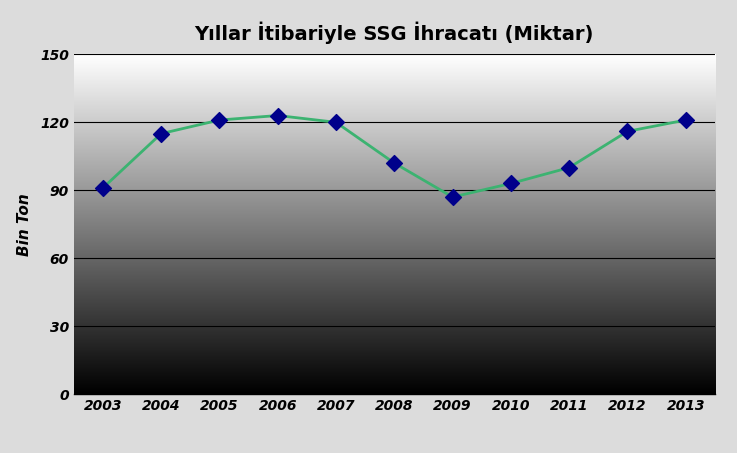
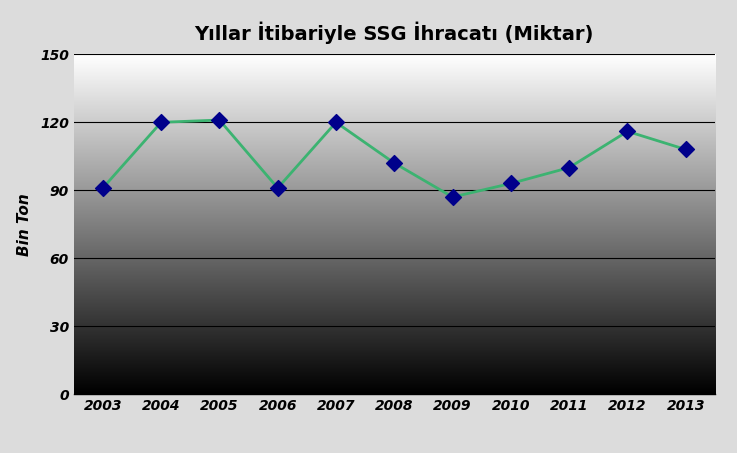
2004: 115 -> 120
2006: 123 -> 91
2013: 121 -> 108
